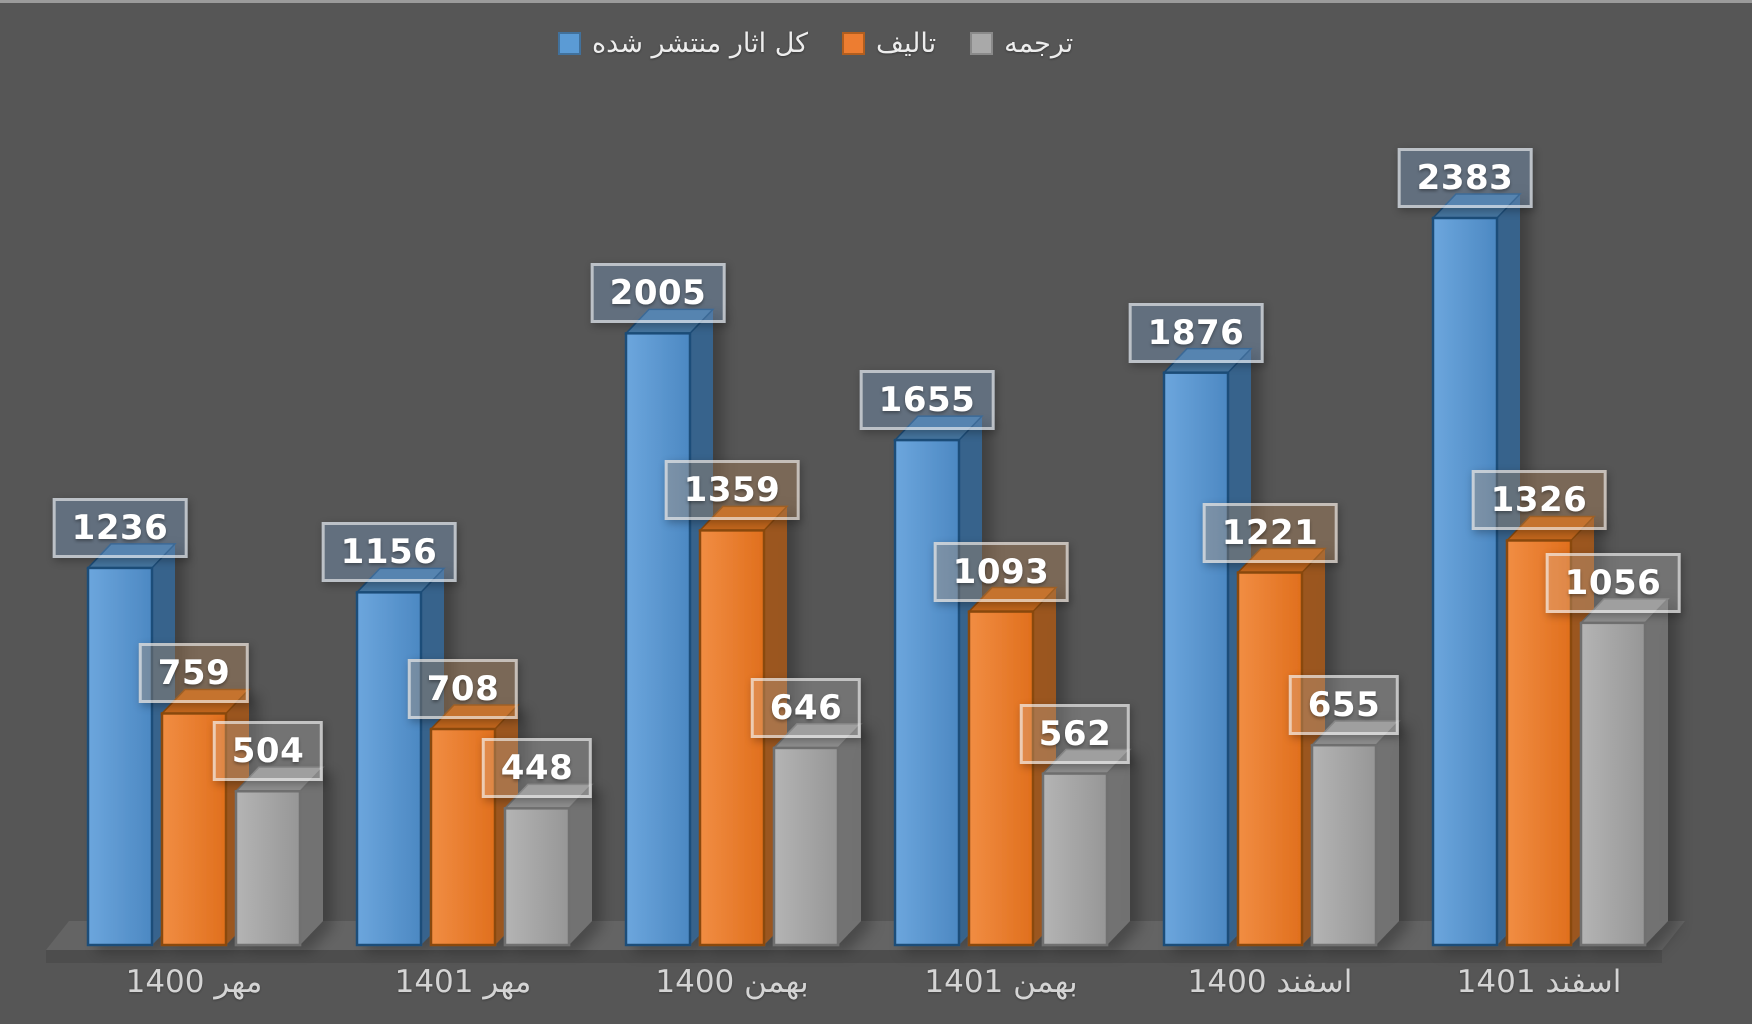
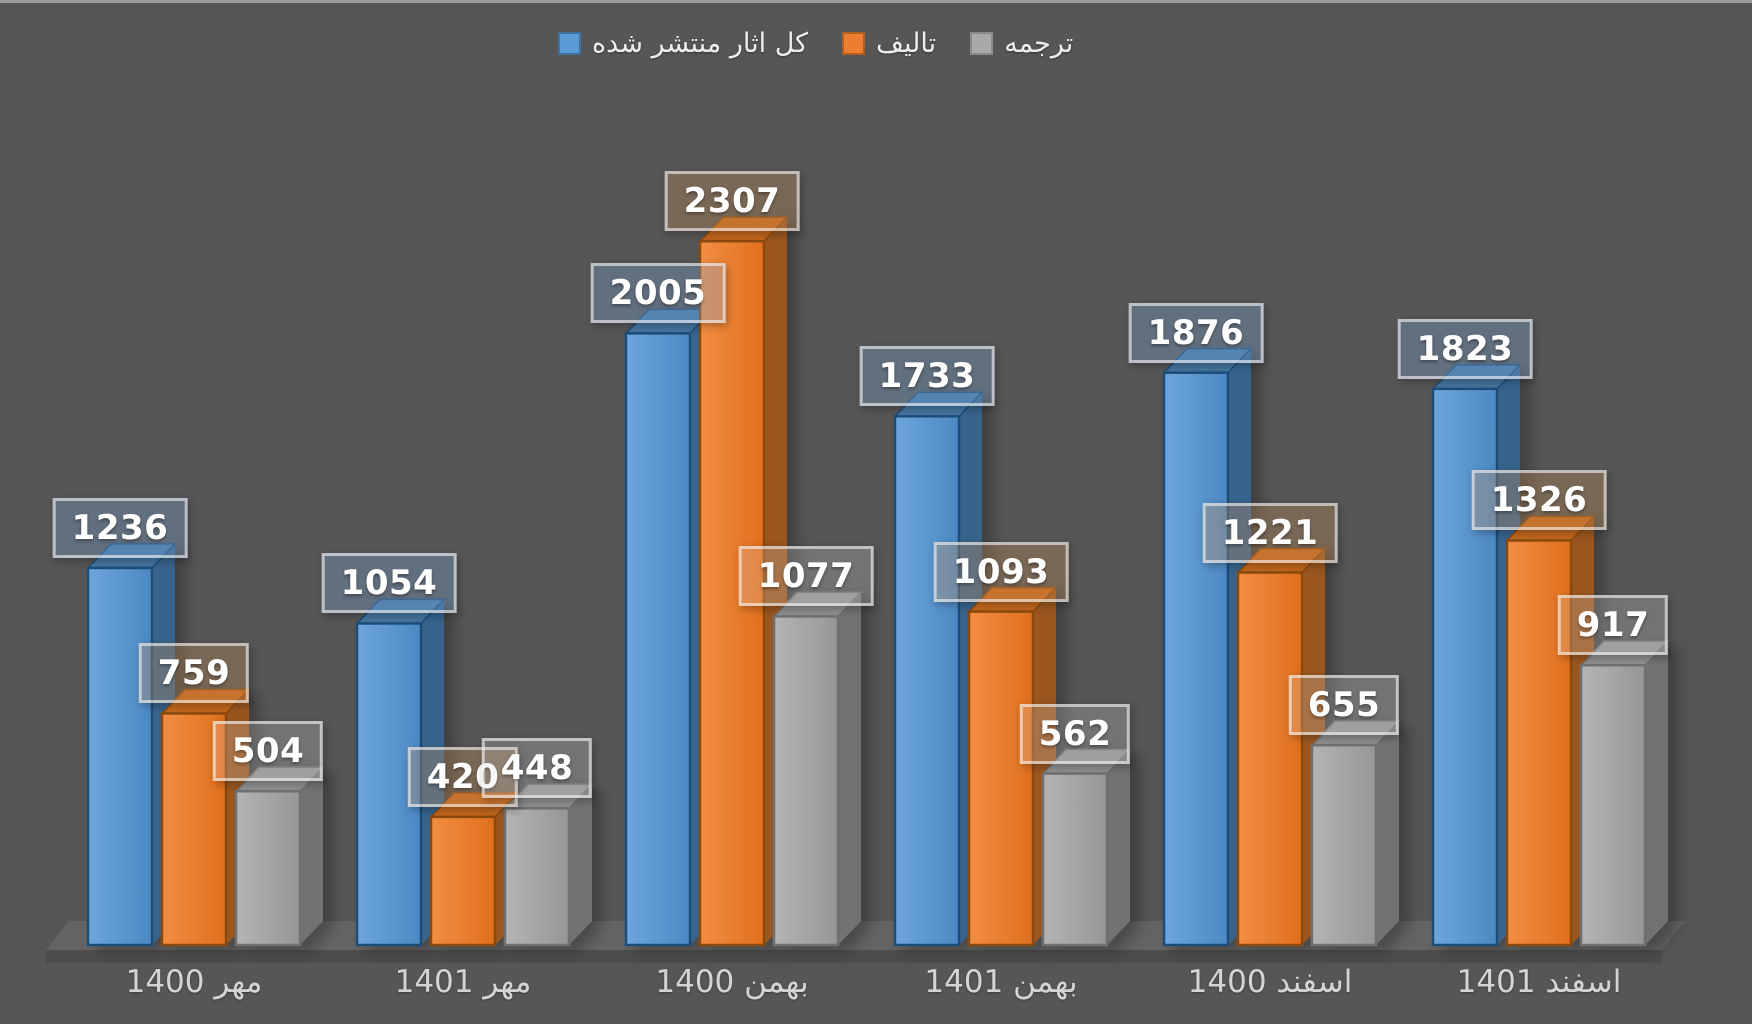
کل اثار منتشر شده/مهر 1401: 1156 -> 1054
تالیف/مهر 1401: 708 -> 420
تالیف/بهمن 1400: 1359 -> 2307
ترجمه/بهمن 1400: 646 -> 1077
کل اثار منتشر شده/بهمن 1401: 1655 -> 1733
کل اثار منتشر شده/اسفند 1401: 2383 -> 1823
ترجمه/اسفند 1401: 1056 -> 917
